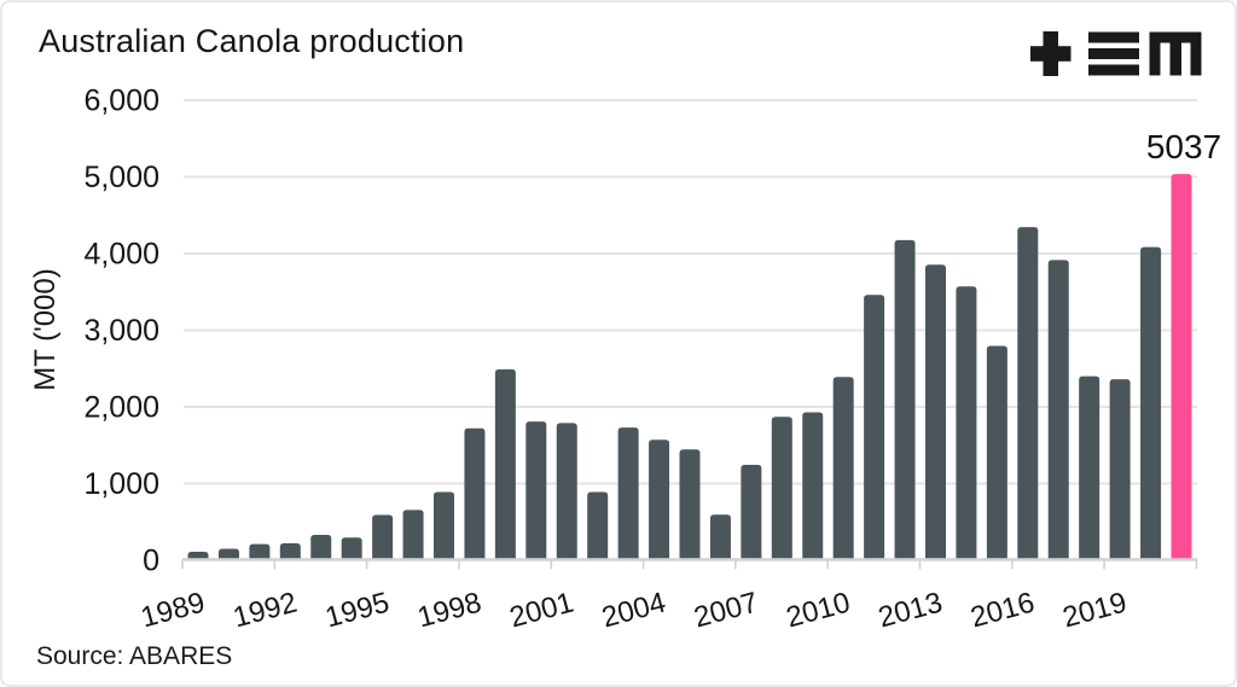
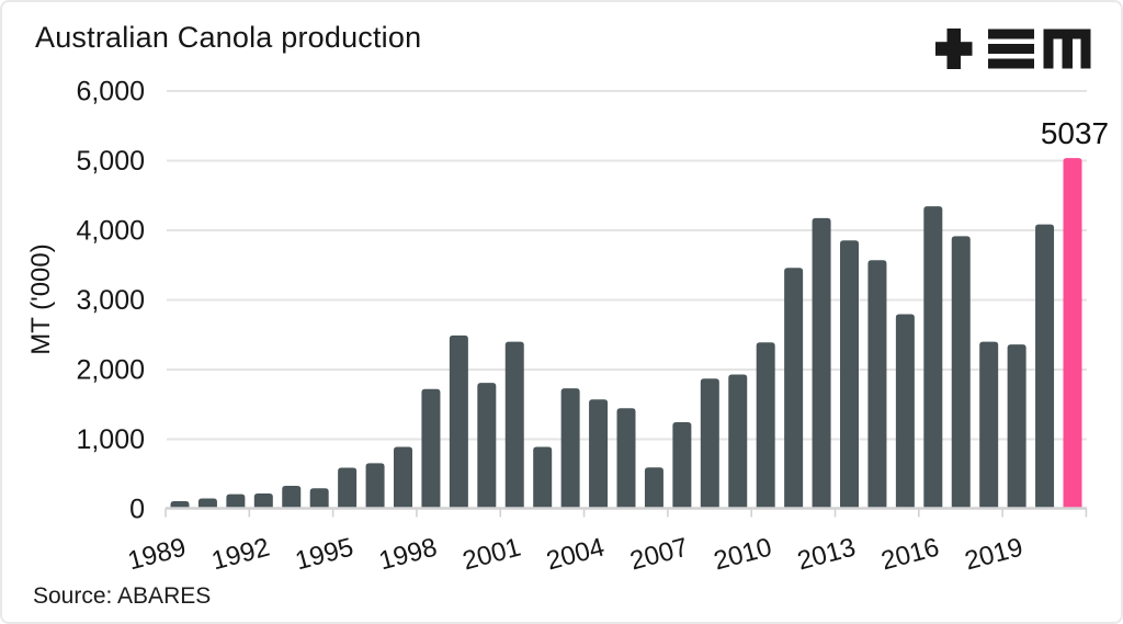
2001: 1800 -> 2400
